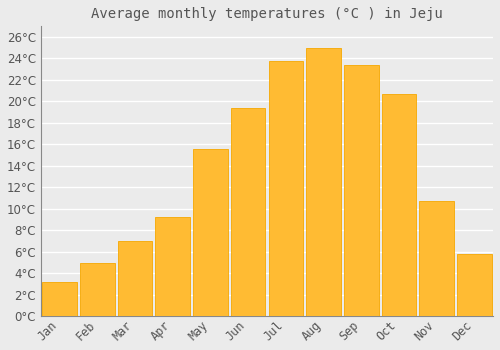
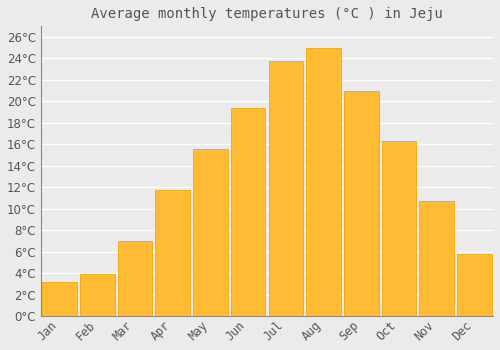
Feb: 4.9°C -> 3.9°C
Apr: 9.2°C -> 11.7°C
Sep: 23.4°C -> 21.0°C
Oct: 20.7°C -> 16.3°C
